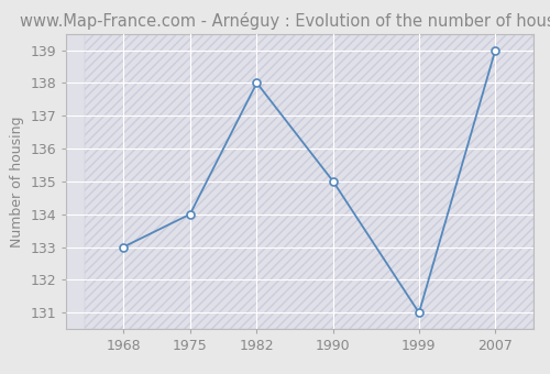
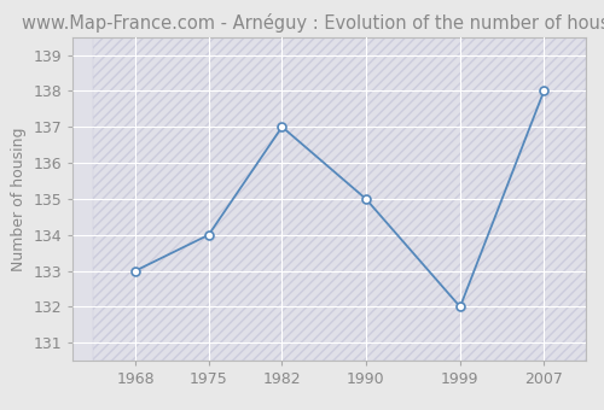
1982: 138 -> 137
1999: 131 -> 132
2007: 139 -> 138
